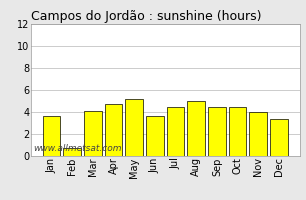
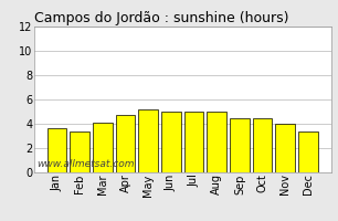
Feb: 0.7 -> 3.4
Jun: 3.6 -> 5.0
Jul: 4.5 -> 5.0
